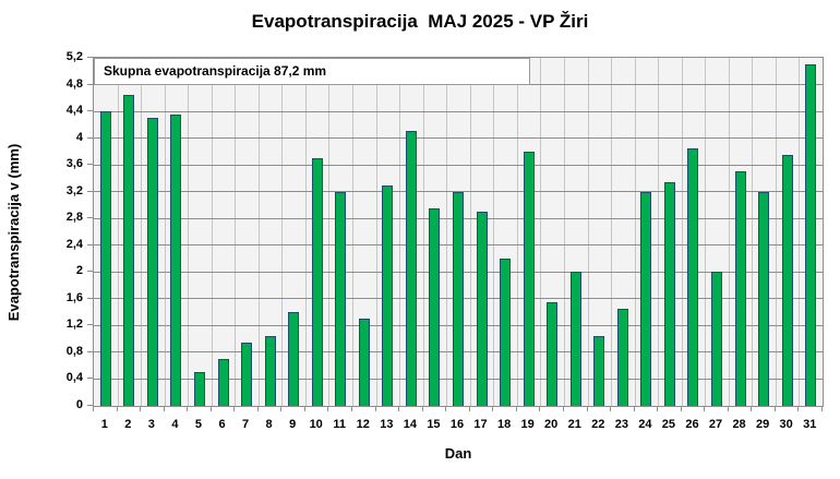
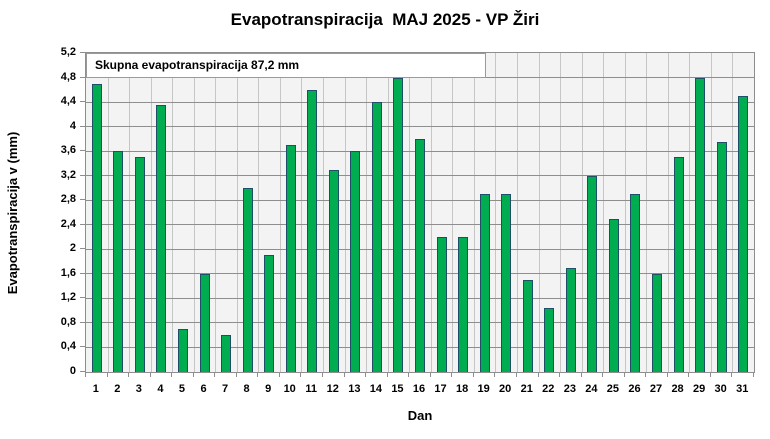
1: 4,4 -> 4,7
2: 4,7 -> 3,6
3: 4,3 -> 3,5
5: 0,5 -> 0,7
6: 0,7 -> 1,6
7: 0,9 -> 0,6
8: 1,1 -> 3,0
9: 1,4 -> 1,9
11: 3,2 -> 4,6
12: 1,3 -> 3,3
13: 3,3 -> 3,6
14: 4,1 -> 4,4
15: 3,0 -> 4,8
16: 3,2 -> 3,8
17: 2,9 -> 2,2
19: 3,8 -> 2,9
20: 1,6 -> 2,9
21: 2,0 -> 1,5
23: 1,4 -> 1,7
25: 3,4 -> 2,5
26: 3,9 -> 2,9
27: 2,0 -> 1,6
29: 3,2 -> 4,8
31: 5,1 -> 4,5
